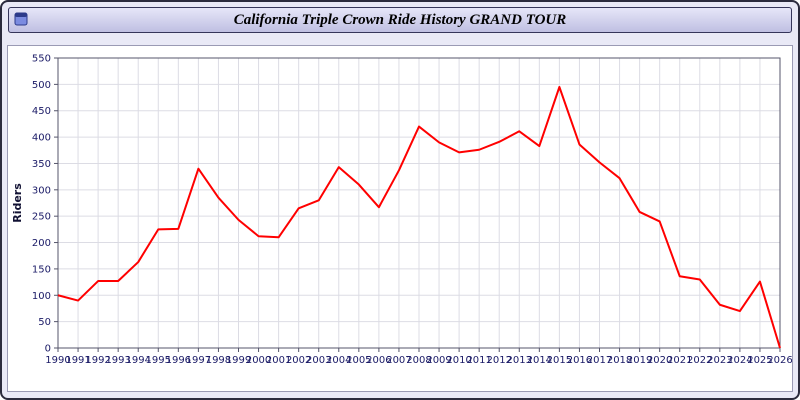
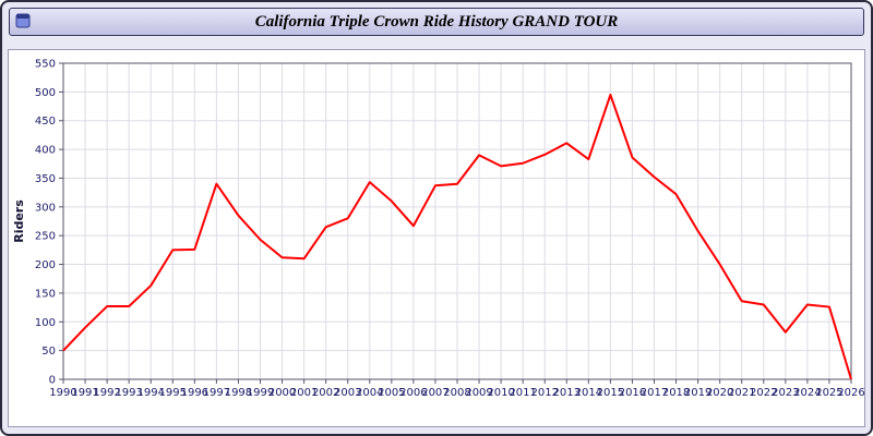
1990: 100 -> 50
2008: 420 -> 340
2020: 240 -> 200
2024: 70 -> 130
